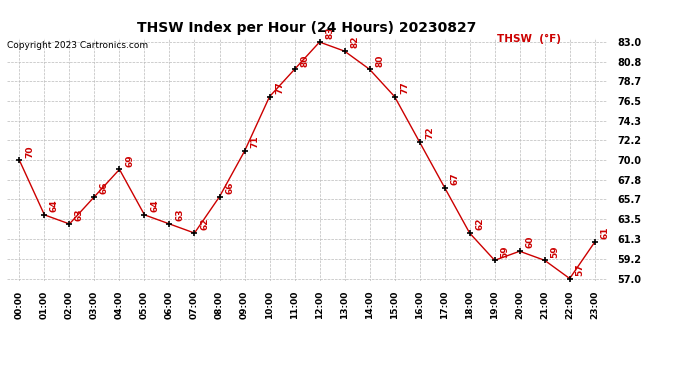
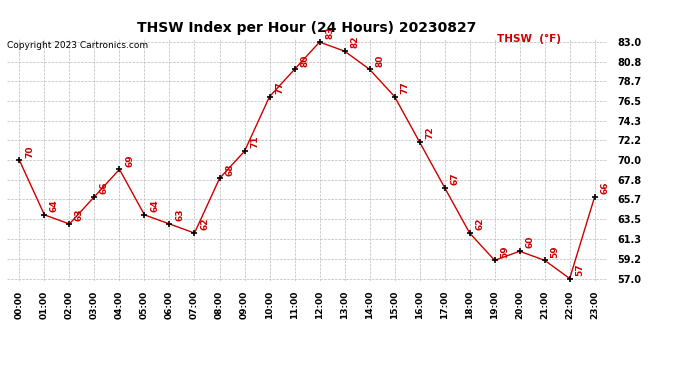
08:00: 66 -> 68
23:00: 61 -> 66
